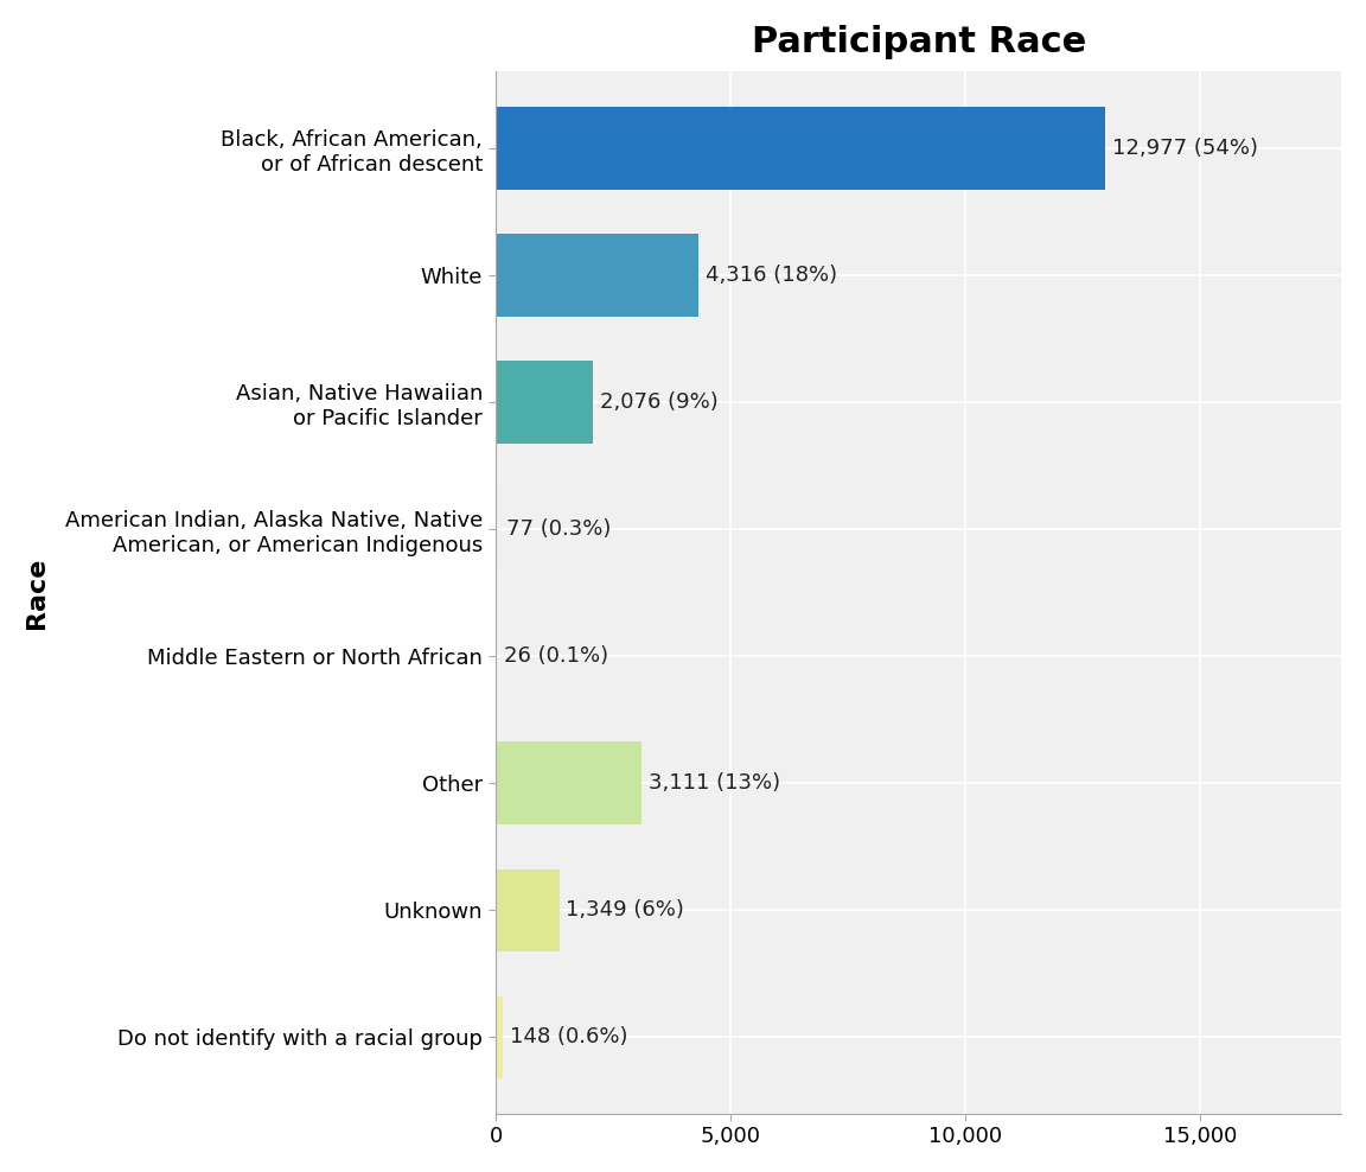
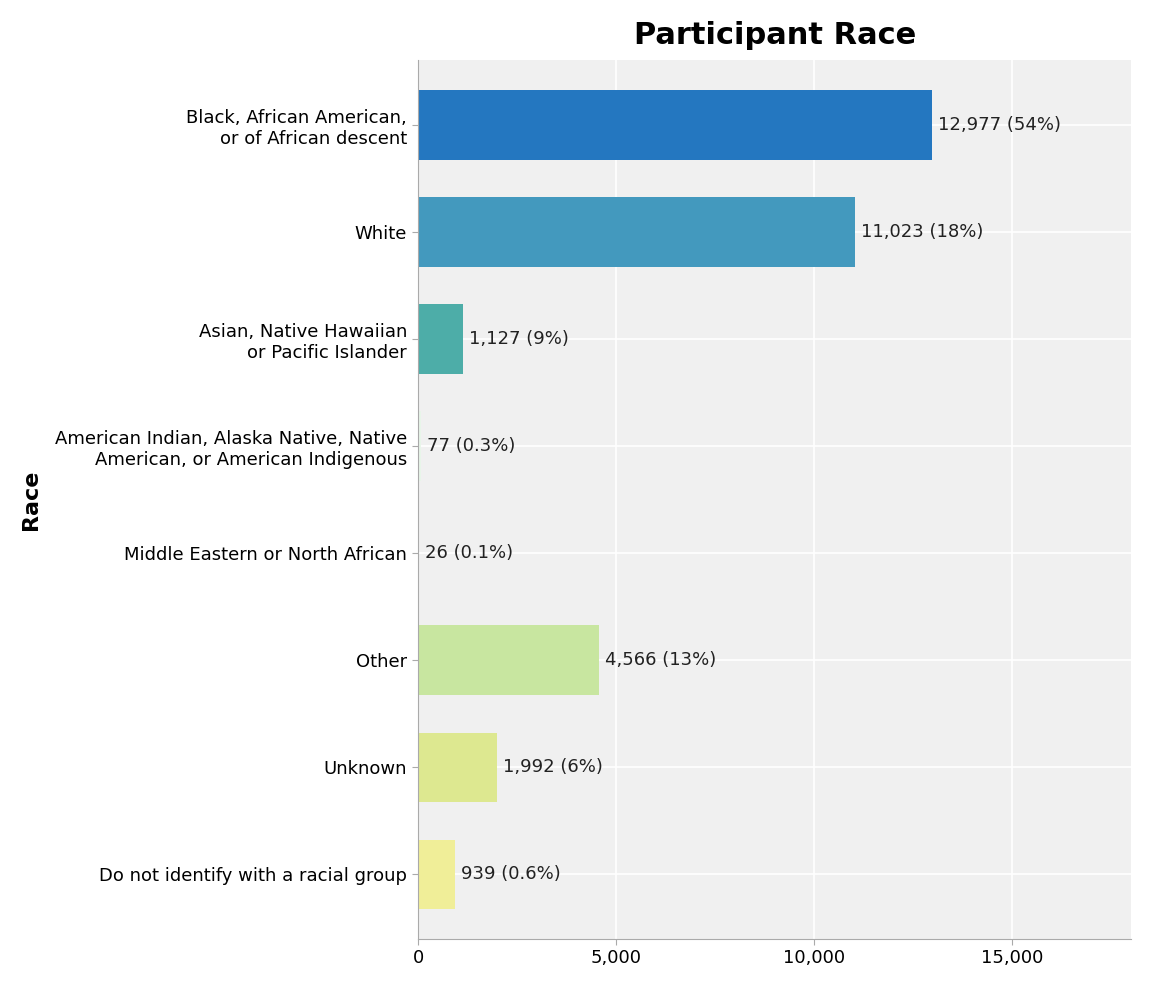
White: 4,316 -> 11,023
Asian, Native Hawaiian or Pacific Islander: 2,076 -> 1,127
Other: 3,111 -> 4,566
Unknown: 1,349 -> 1,992
Do not identify with a racial group: 148 -> 939
